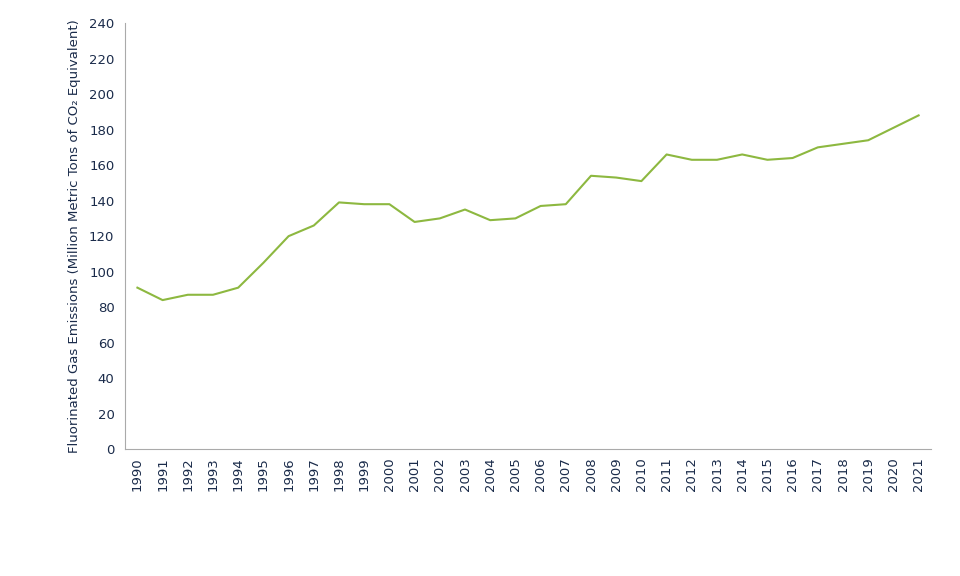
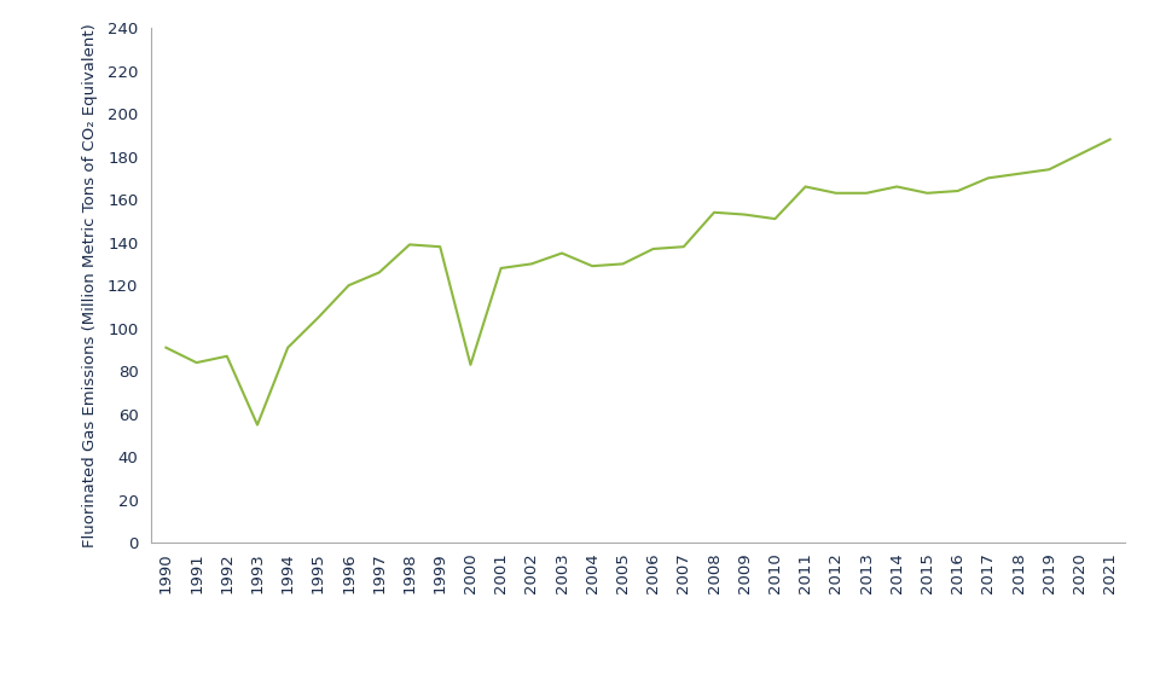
1993: 87 -> 55
2000: 138 -> 83
